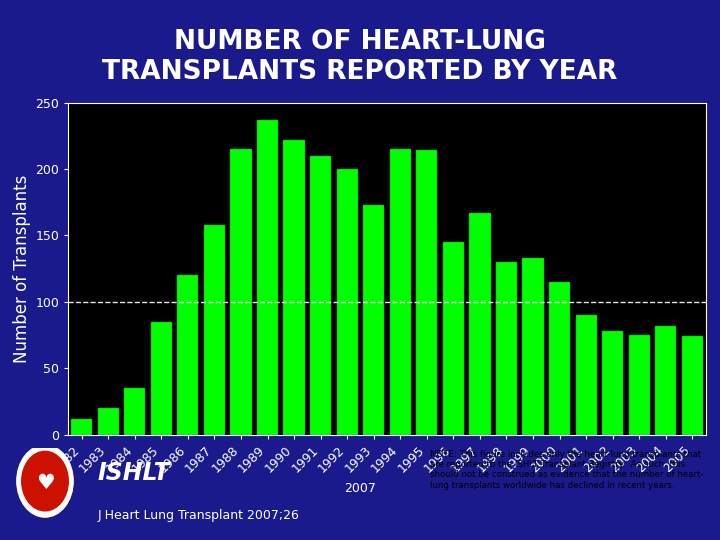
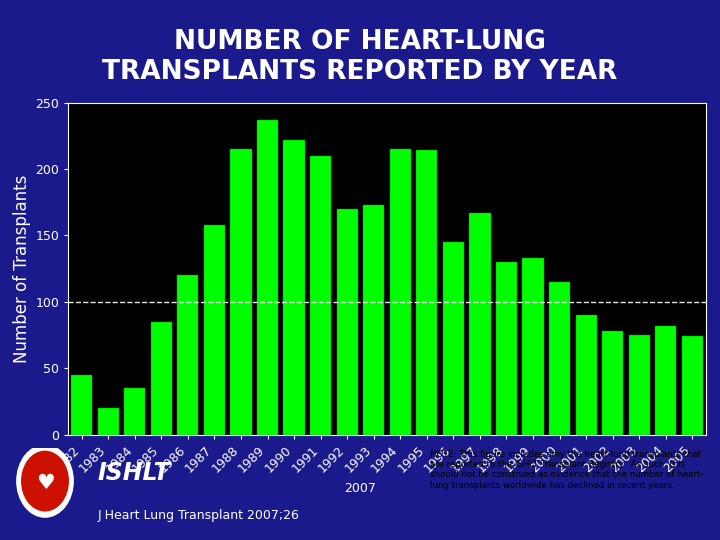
1982: 12 -> 45
1992: 200 -> 170
